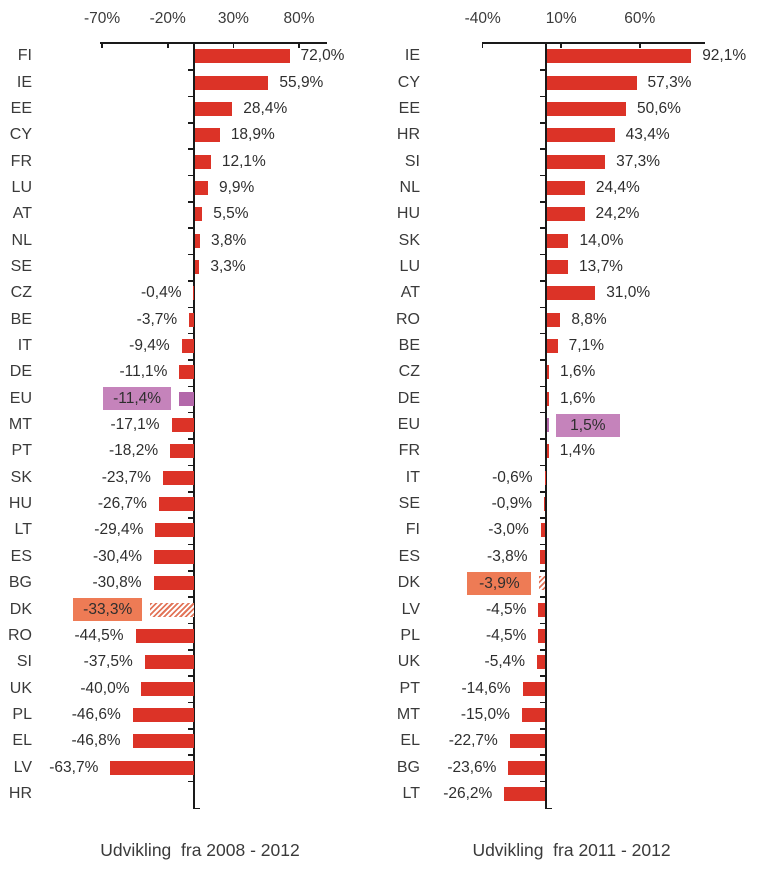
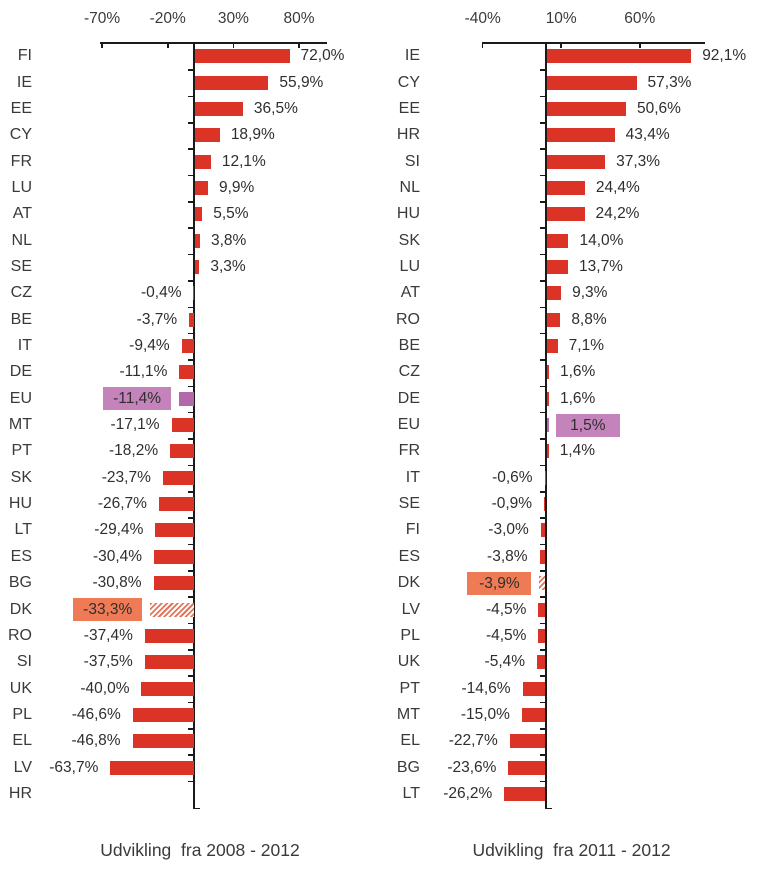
Udvikling fra 2008 - 2012/EE: 28,4% -> 36,5%
Udvikling fra 2008 - 2012/RO: -44,5% -> -37,4%
Udvikling fra 2011 - 2012/AT: 31,0% -> 9,3%
